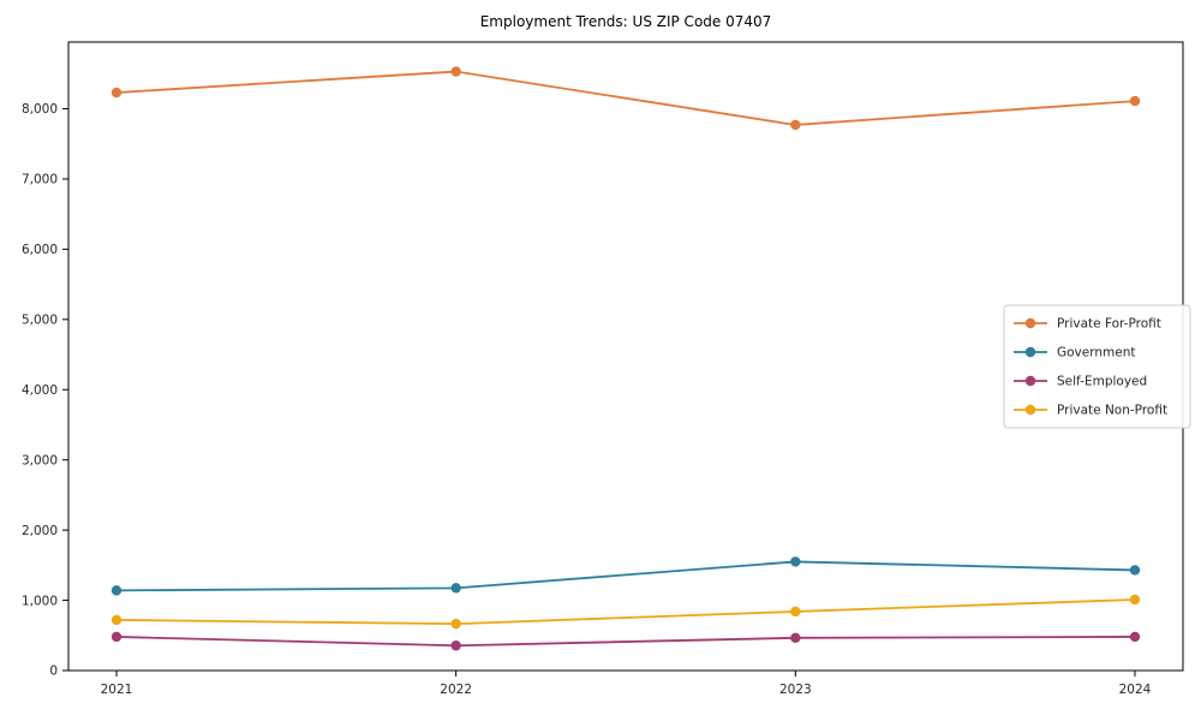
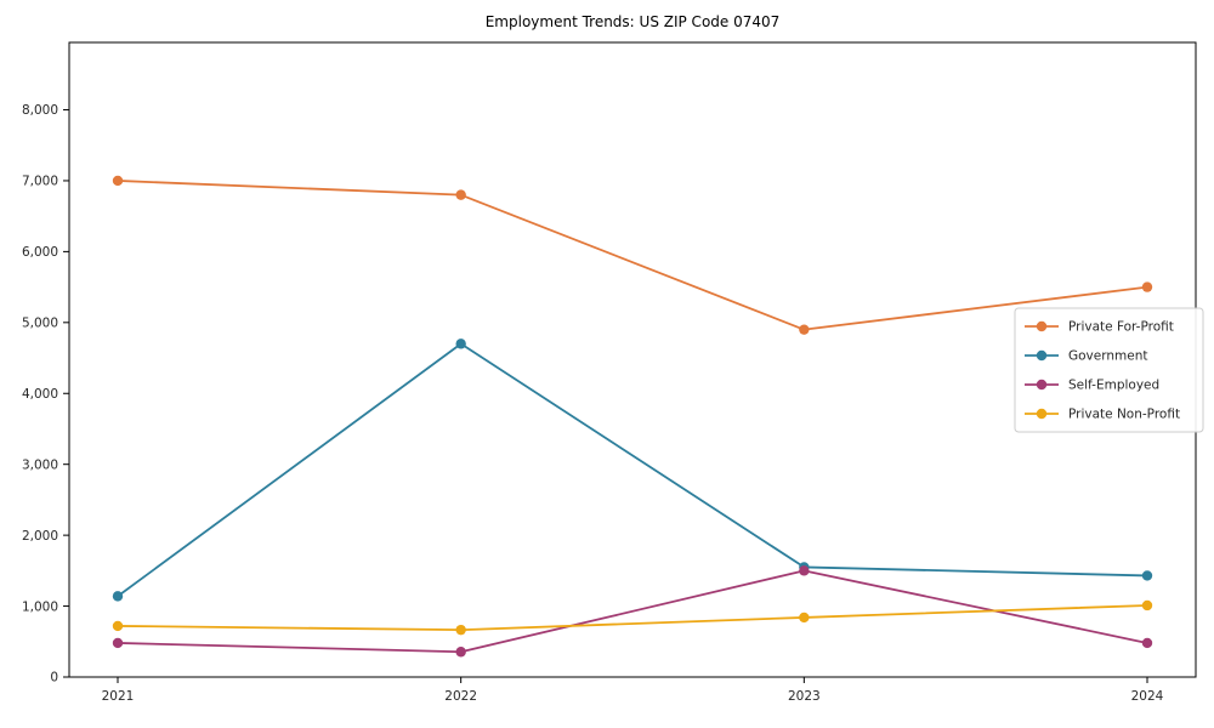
Private For-Profit/2021: 8200 -> 7000
Private For-Profit/2022: 8500 -> 6800
Government/2022: 1200 -> 4700
Private For-Profit/2023: 7800 -> 4900
Self-Employed/2023: 500 -> 1500
Private For-Profit/2024: 8100 -> 5500
